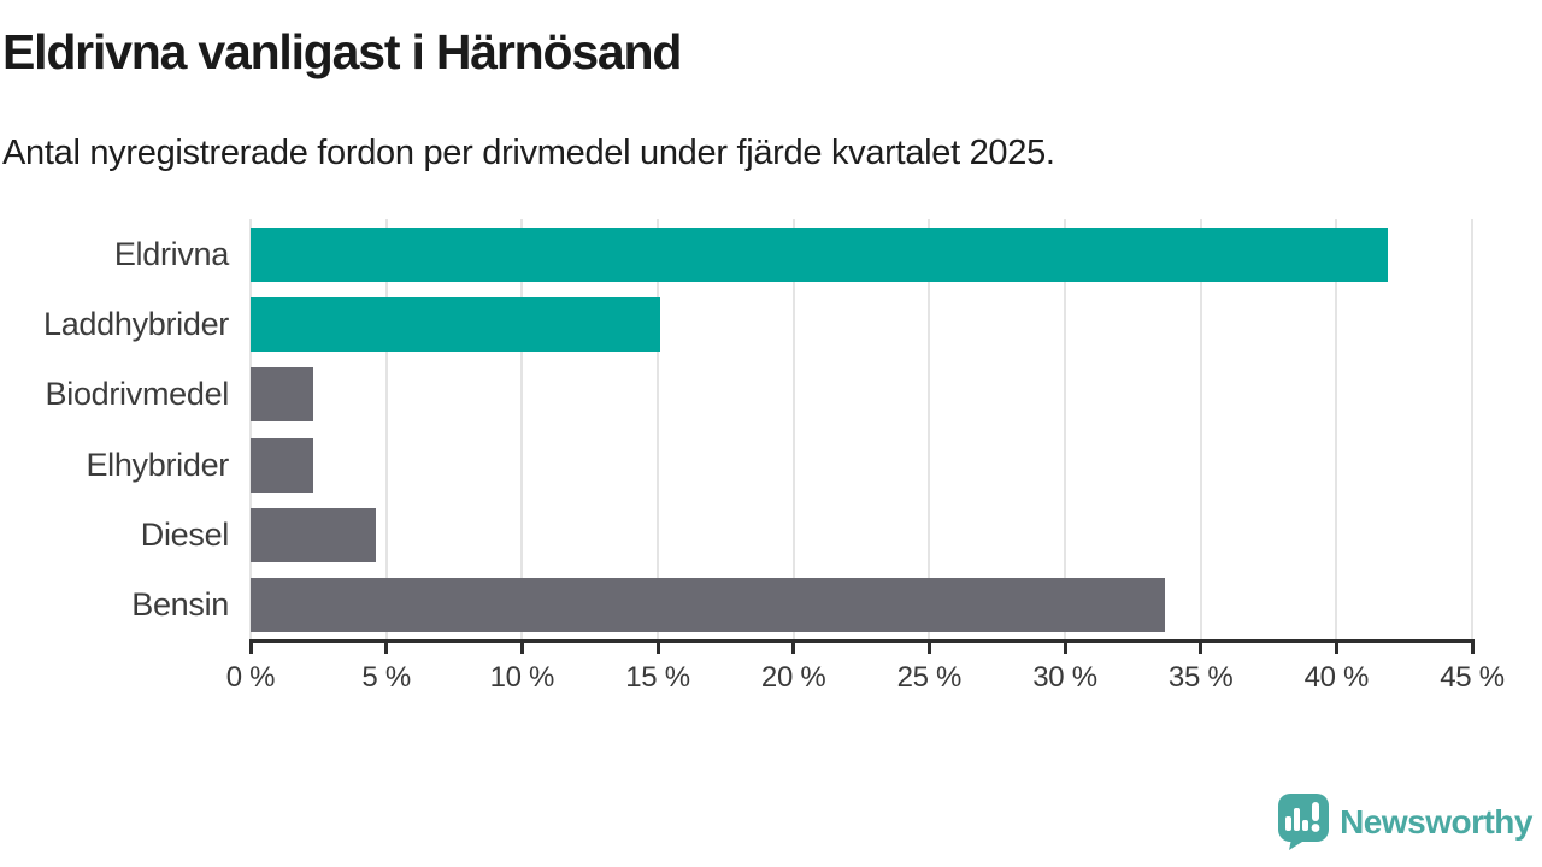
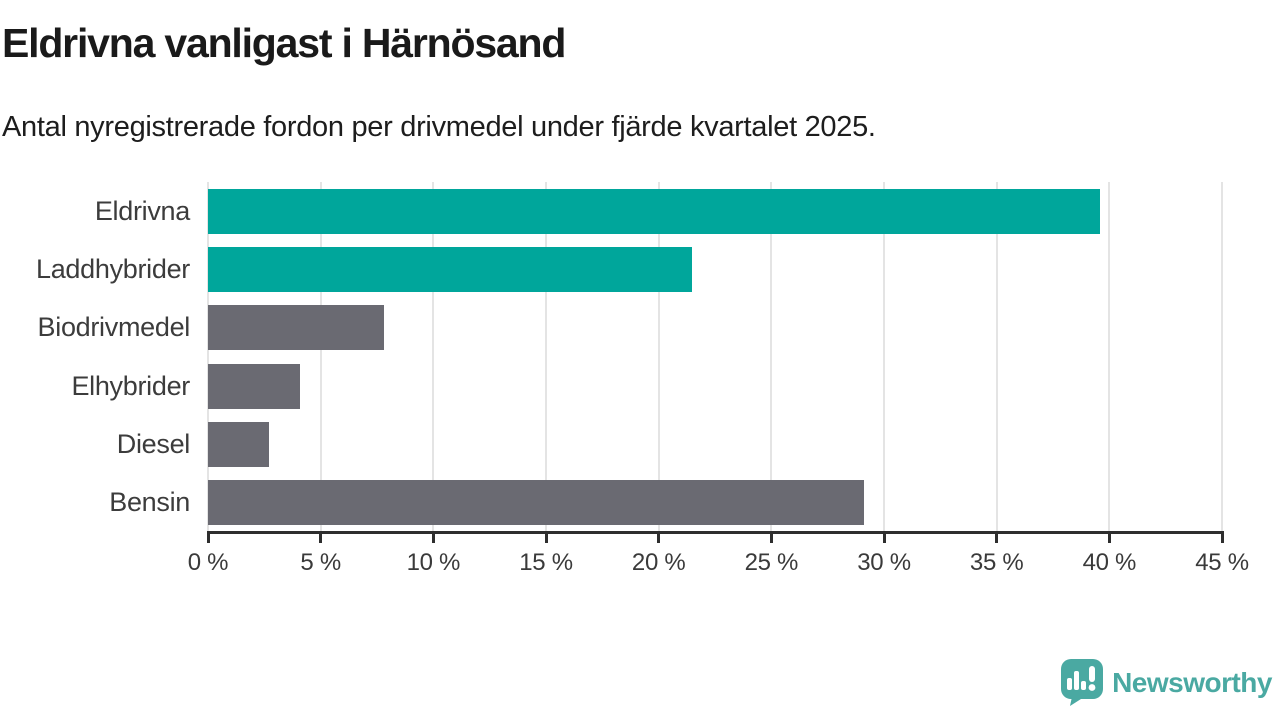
Eldrivna: 41.9% -> 39.6%
Laddhybrider: 15.1% -> 21.5%
Biodrivmedel: 2.3% -> 7.8%
Elhybrider: 2.3% -> 4.1%
Diesel: 4.6% -> 2.7%
Bensin: 33.7% -> 29.1%
